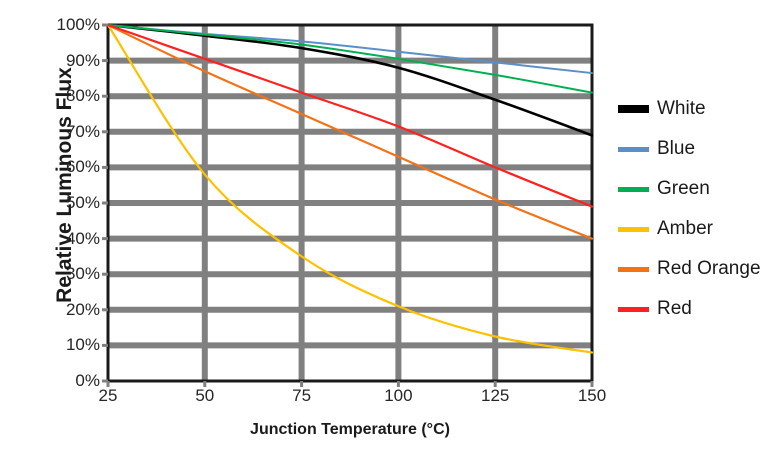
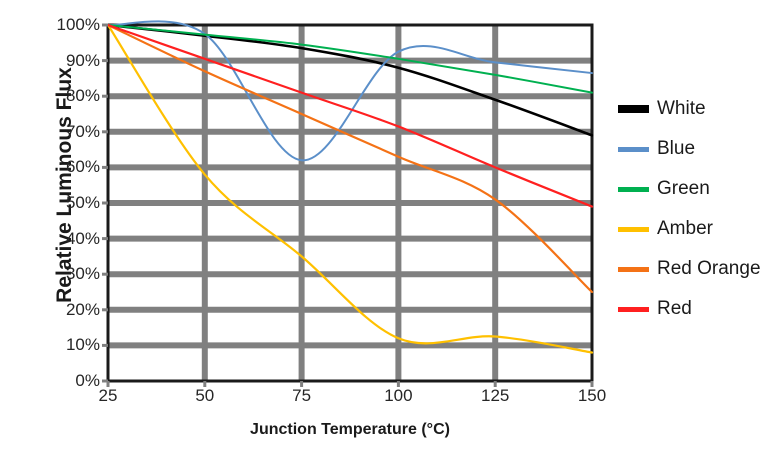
Blue/75: 95% -> 62%
Amber/100: 21% -> 12%
Red Orange/150: 40% -> 25%
